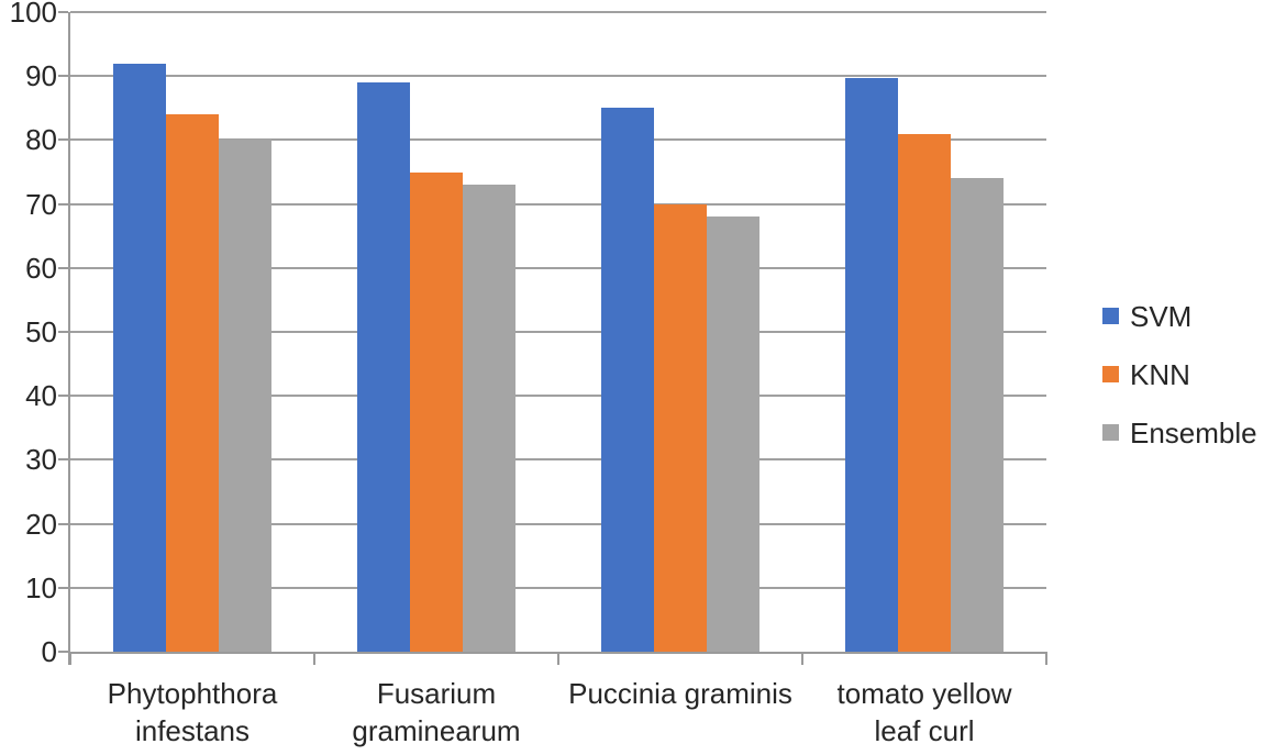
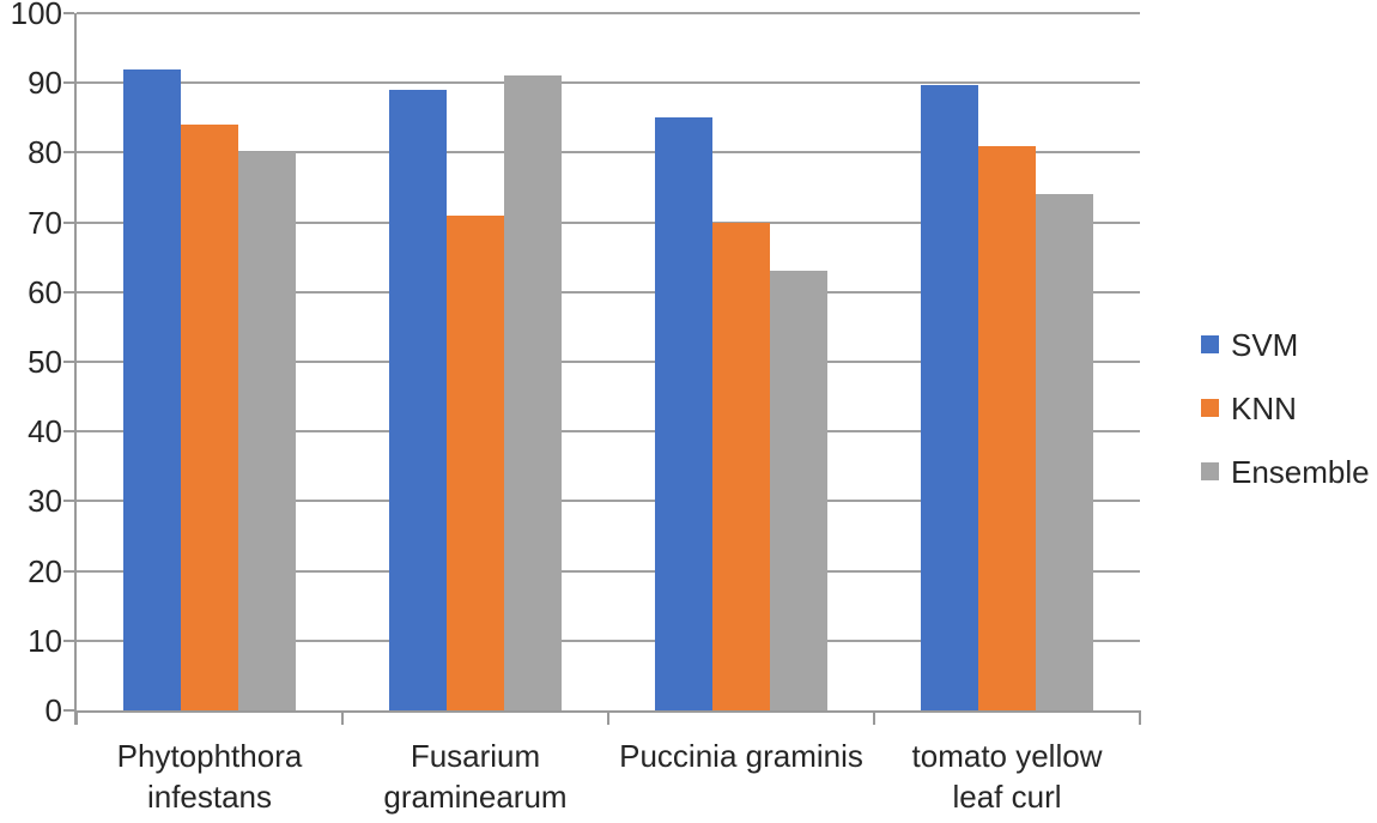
KNN/Fusarium graminearum: 75 -> 71
Ensemble/Fusarium graminearum: 73 -> 91
Ensemble/Puccinia graminis: 68 -> 63
